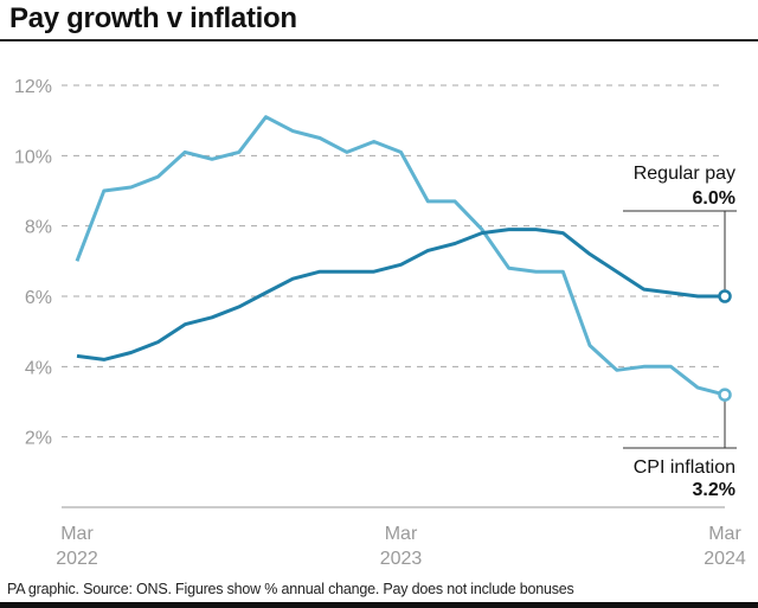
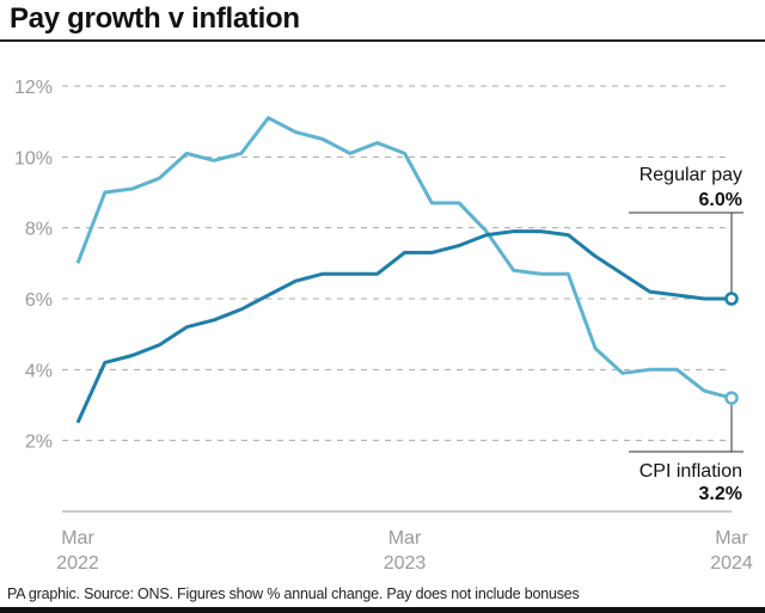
Regular pay/Mar 2022: 4.3% -> 2.5%
Regular pay/Mar 2023: 6.9% -> 7.3%
